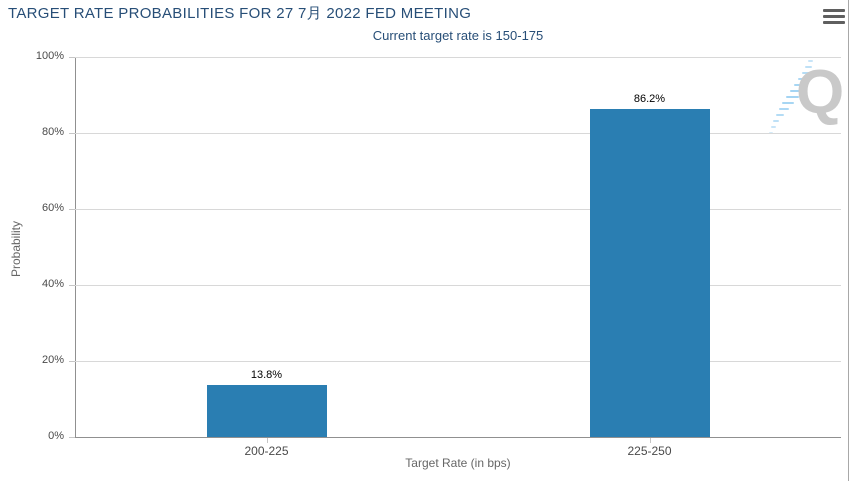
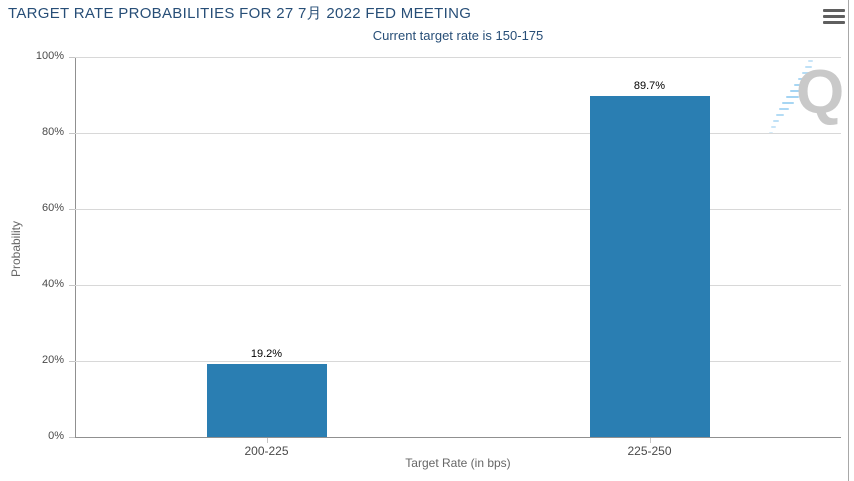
200-225: 13.8% -> 19.2%
225-250: 86.2% -> 89.7%
